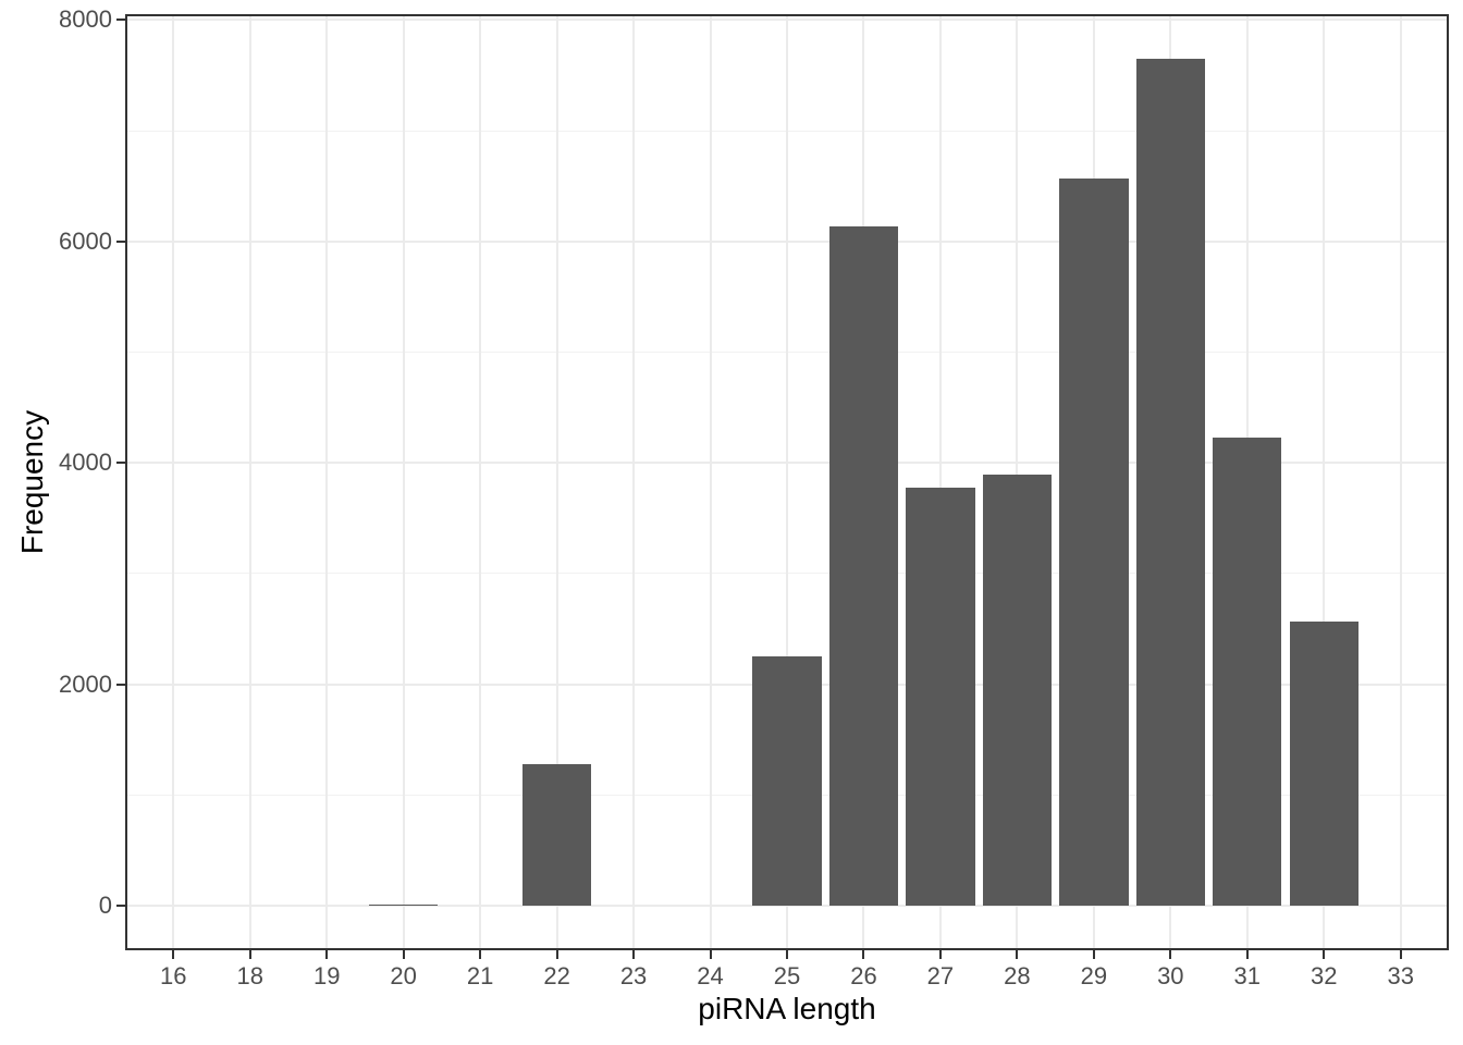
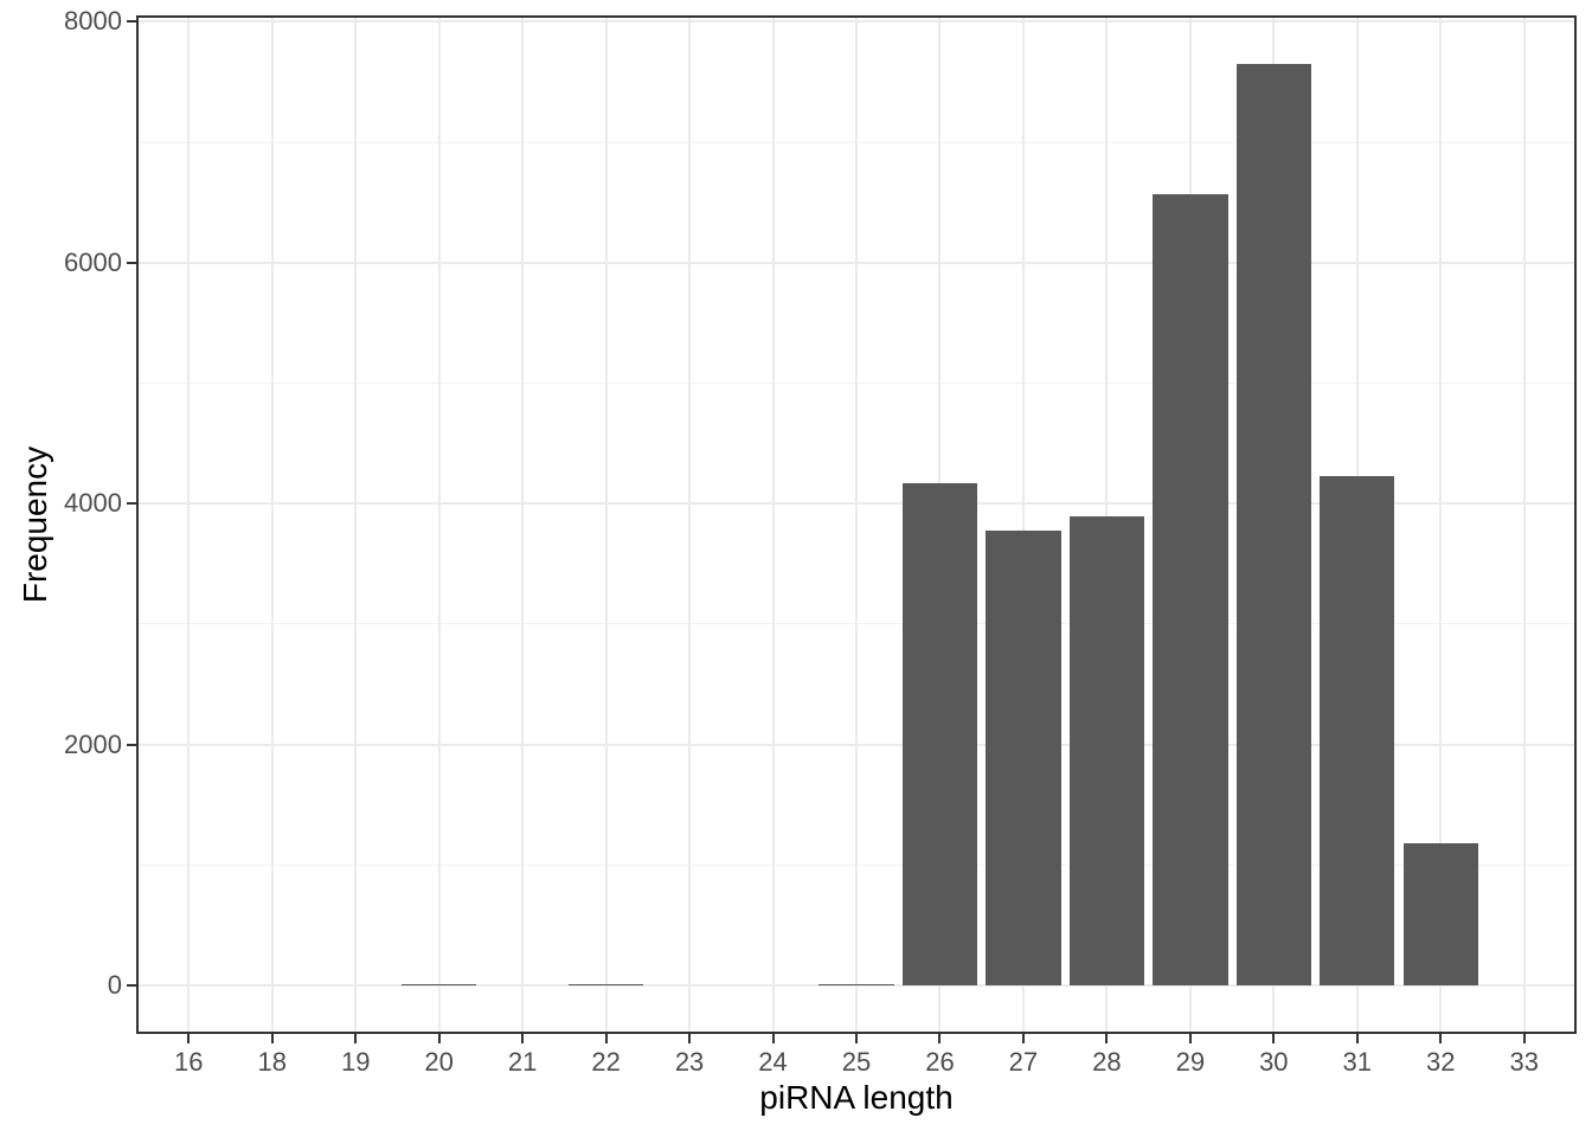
22: 1280 -> 20
25: 2250 -> 10
26: 6140 -> 4170
32: 2570 -> 1180
